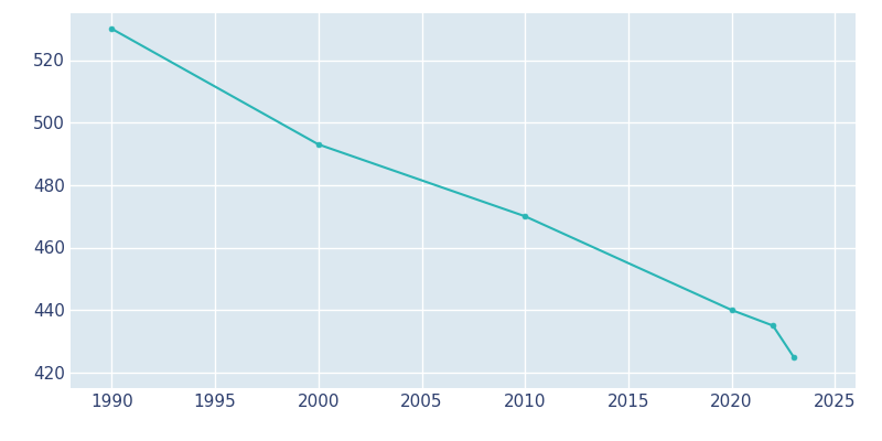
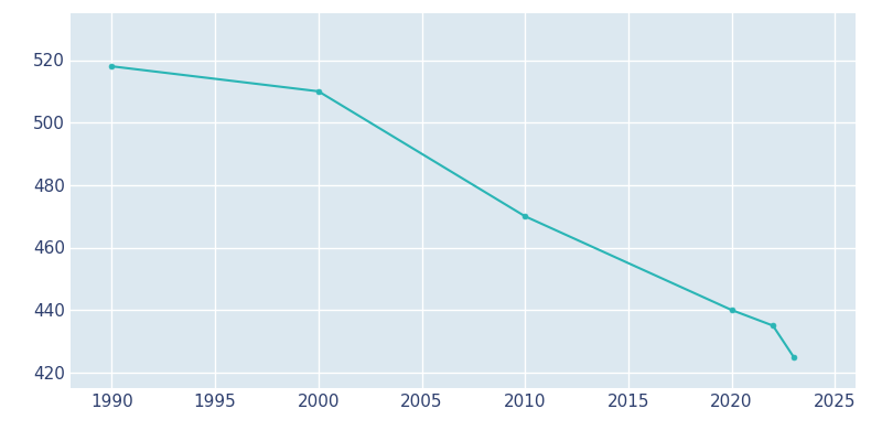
1990: 530 -> 518
2000: 493 -> 510
